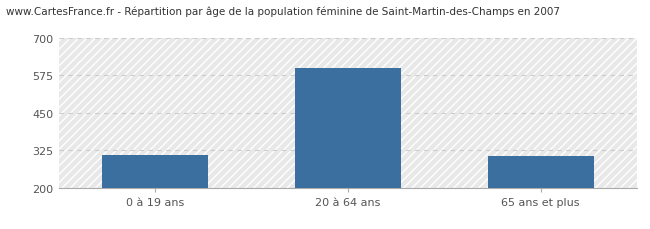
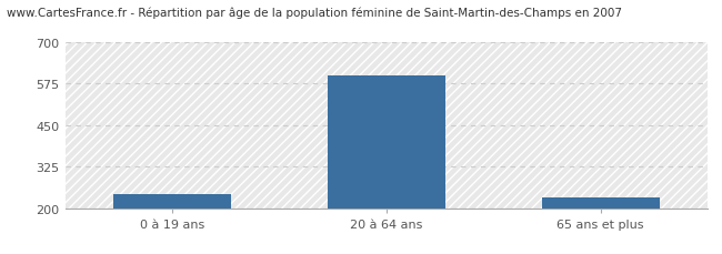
0 à 19 ans: 310 -> 243
65 ans et plus: 305 -> 232
